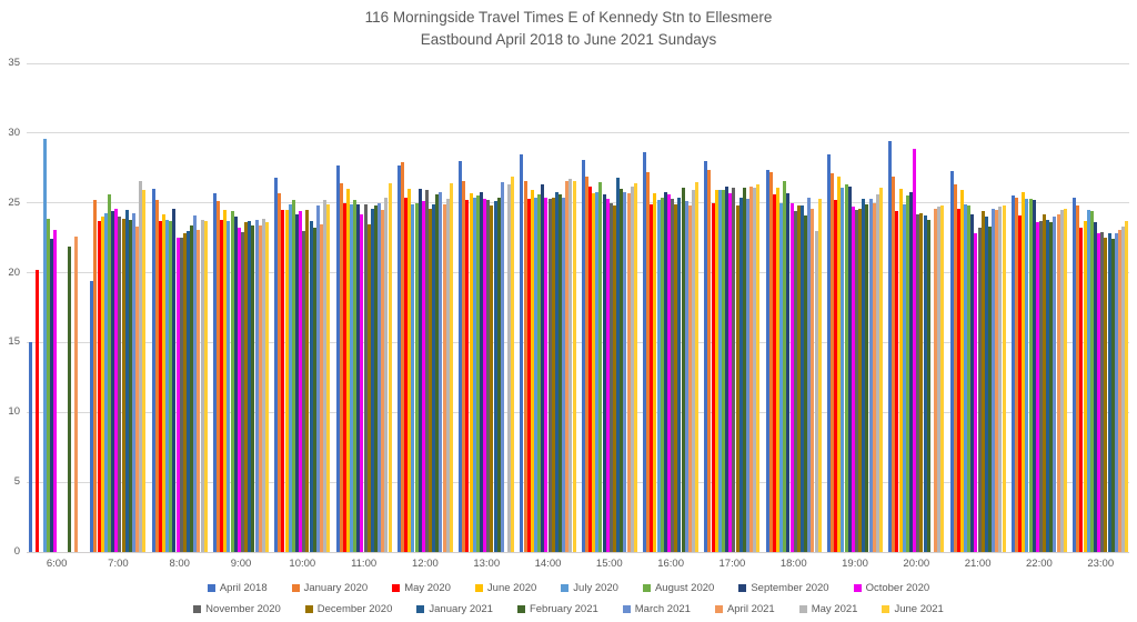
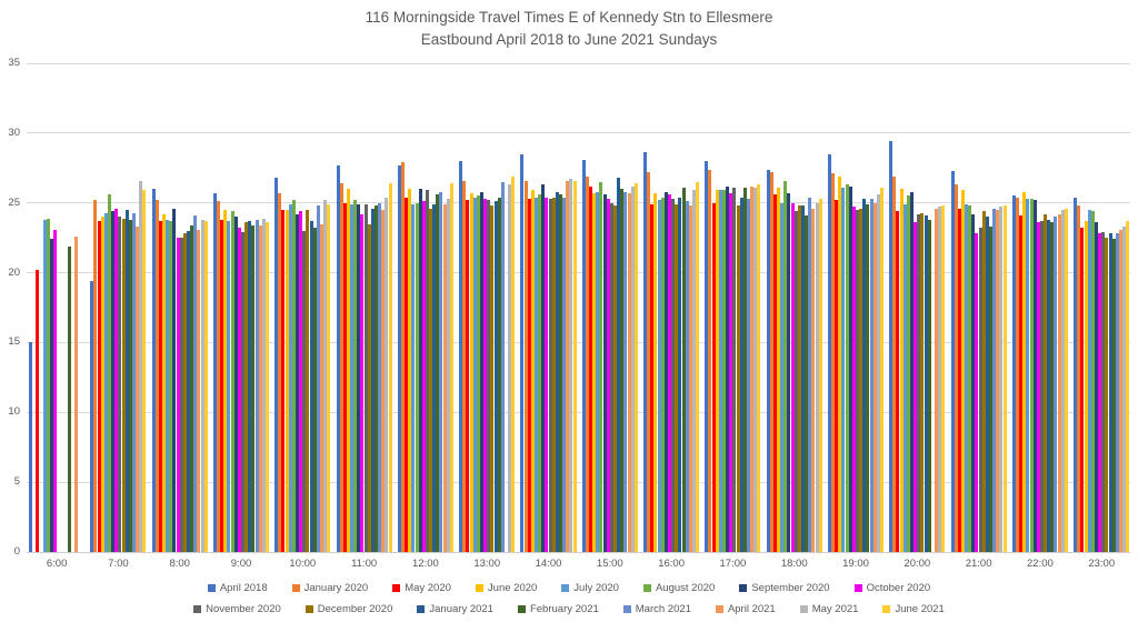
July 2020/6:00: 29.6 -> 23.8
May 2021/18:00: 23.0 -> 25.0
October 2020/20:00: 28.9 -> 23.6
